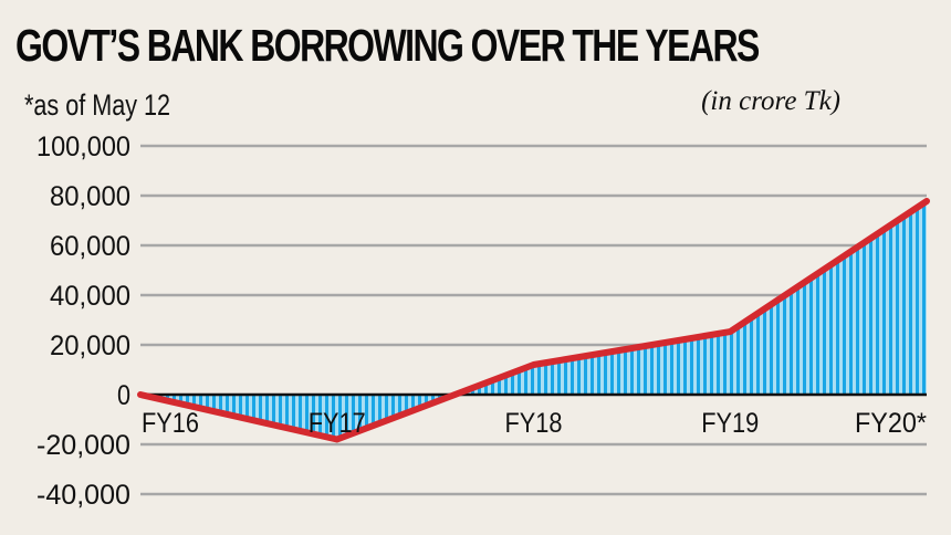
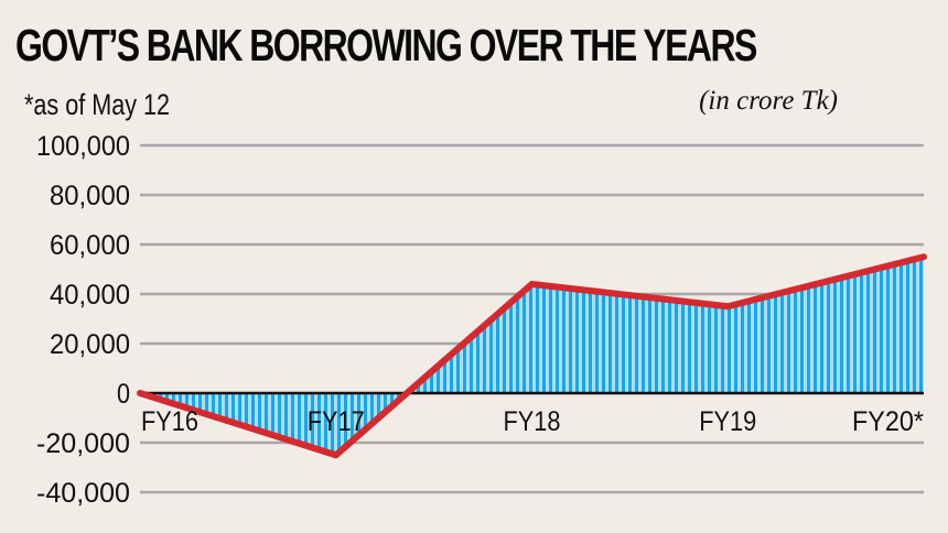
FY17: -18000 -> -25000
FY18: 12000 -> 44000
FY19: 25000 -> 35000
FY20*: 78000 -> 55000
